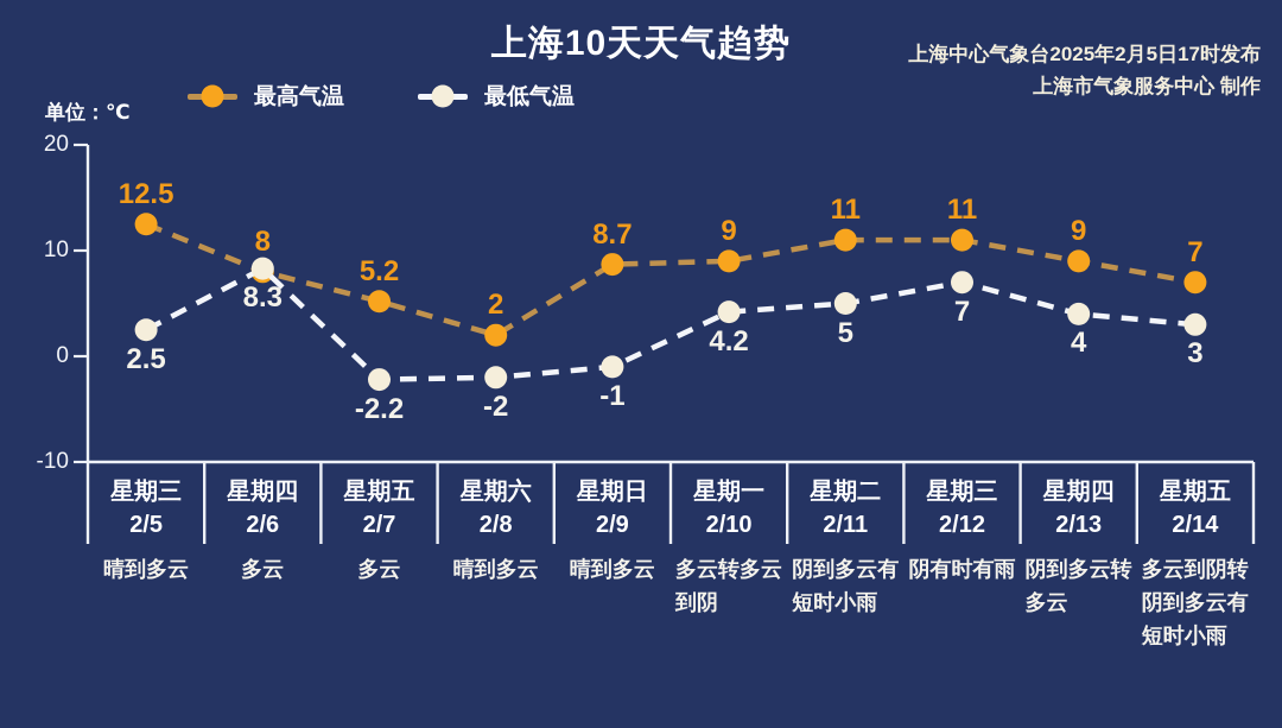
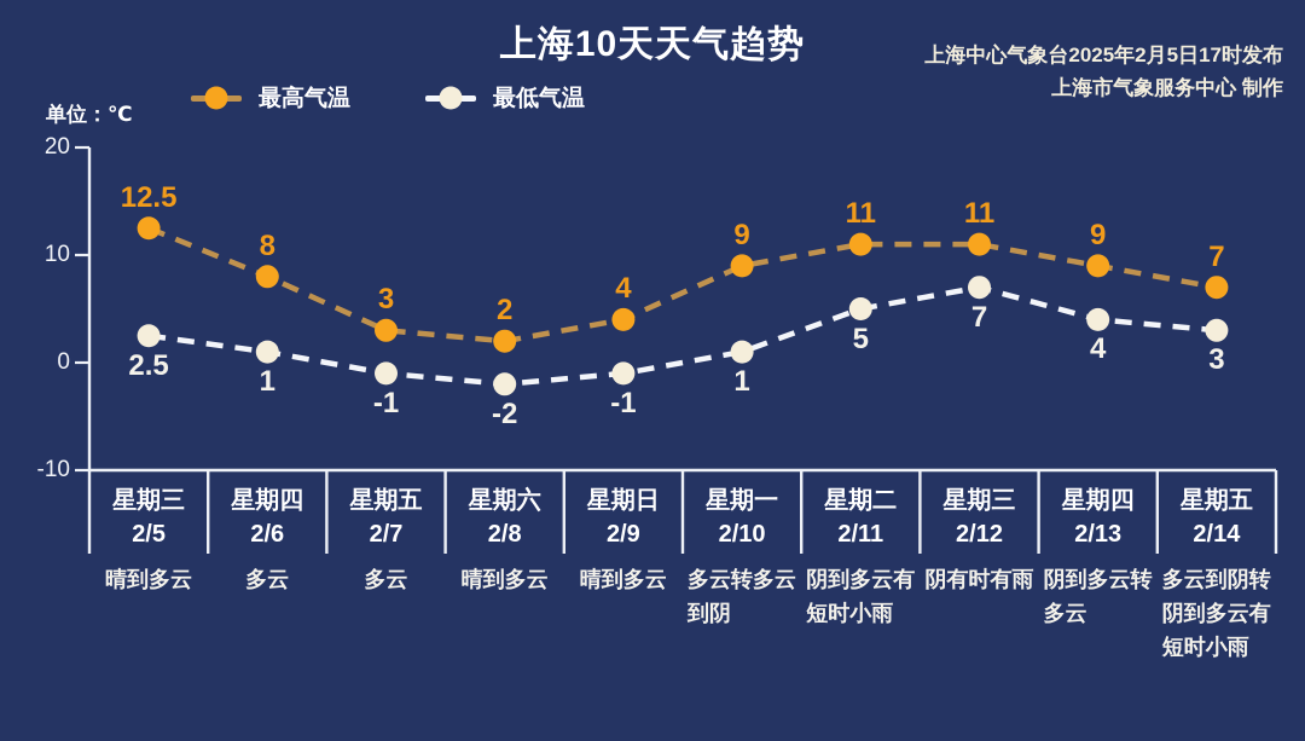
最低气温/2/6: 8.3 -> 1
最高气温/2/7: 5.2 -> 3
最低气温/2/7: -2.2 -> -1
最高气温/2/9: 8.7 -> 4
最低气温/2/10: 4.2 -> 1
